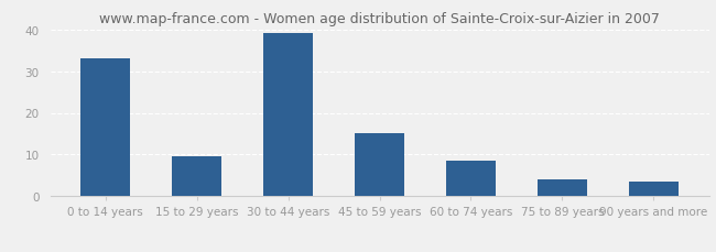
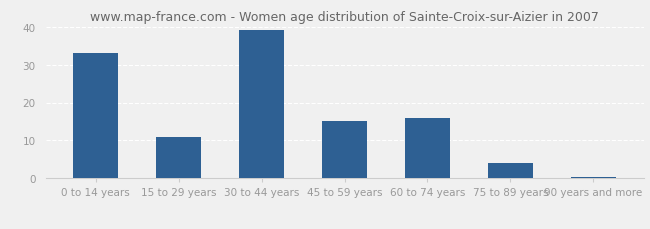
15 to 29 years: 9.5 -> 11.0
60 to 74 years: 8.5 -> 16.0
90 years and more: 3.5 -> 0.4
